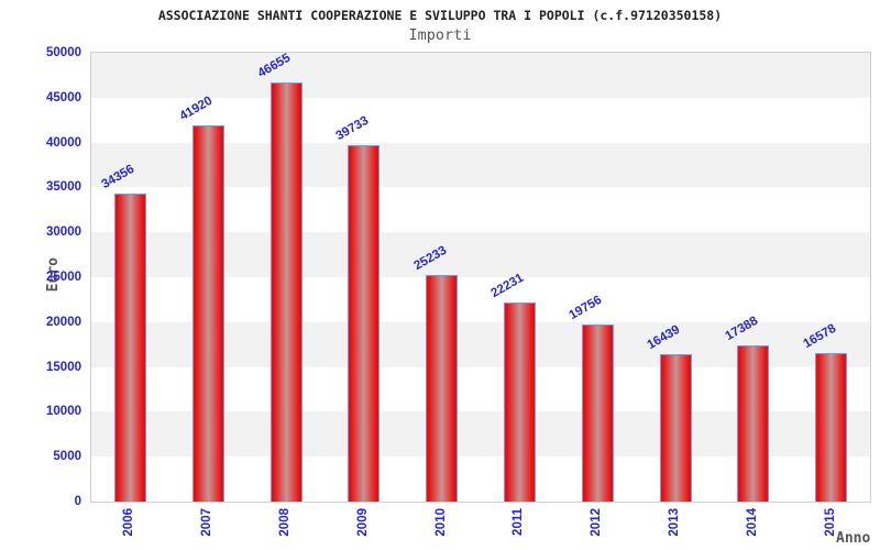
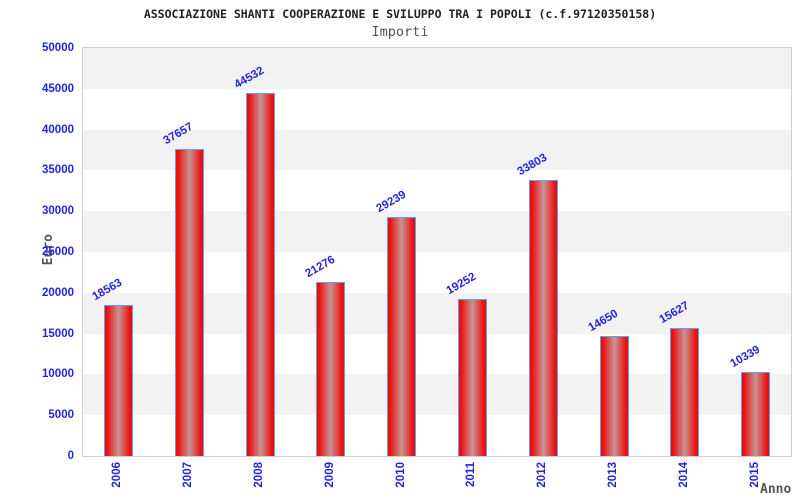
2006: 34356 -> 18563
2007: 41920 -> 37657
2008: 46655 -> 44532
2009: 39733 -> 21276
2010: 25233 -> 29239
2011: 22231 -> 19252
2012: 19756 -> 33803
2013: 16439 -> 14650
2014: 17388 -> 15627
2015: 16578 -> 10339
